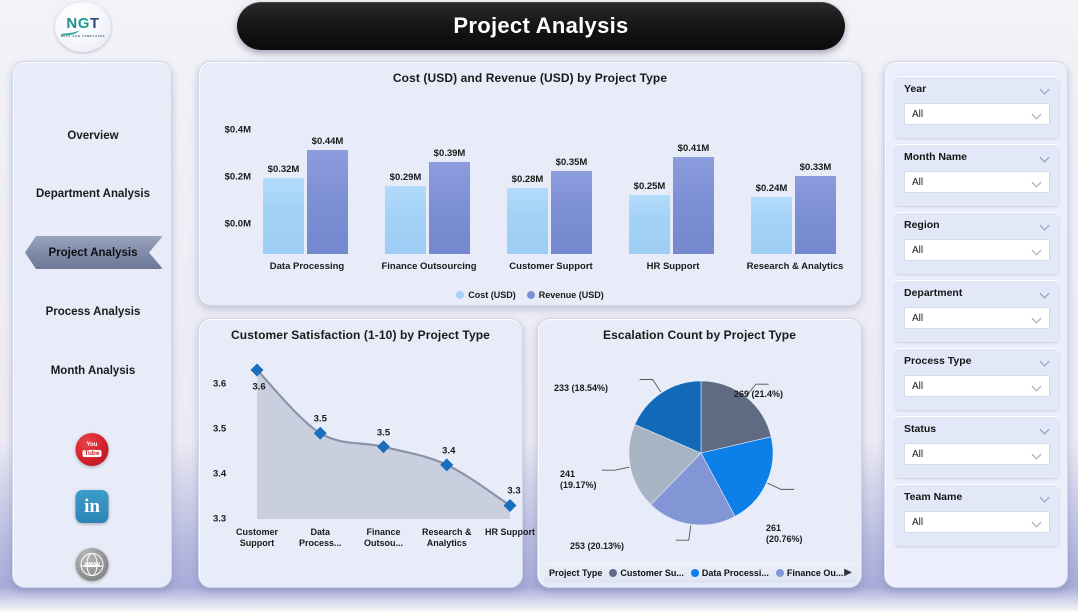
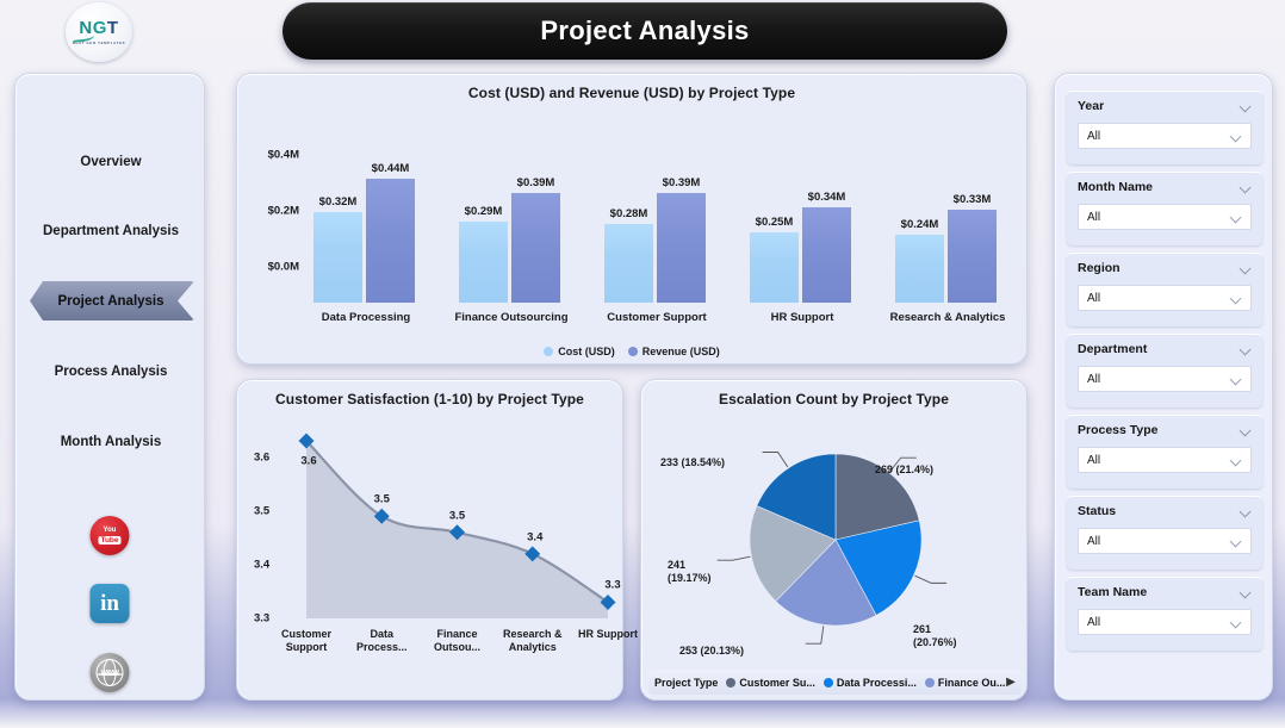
Cost (USD) and Revenue (USD) by Project Type/Revenue (USD)/Customer Support: $0.35M -> $0.39M
Cost (USD) and Revenue (USD) by Project Type/Revenue (USD)/HR Support: $0.41M -> $0.34M
